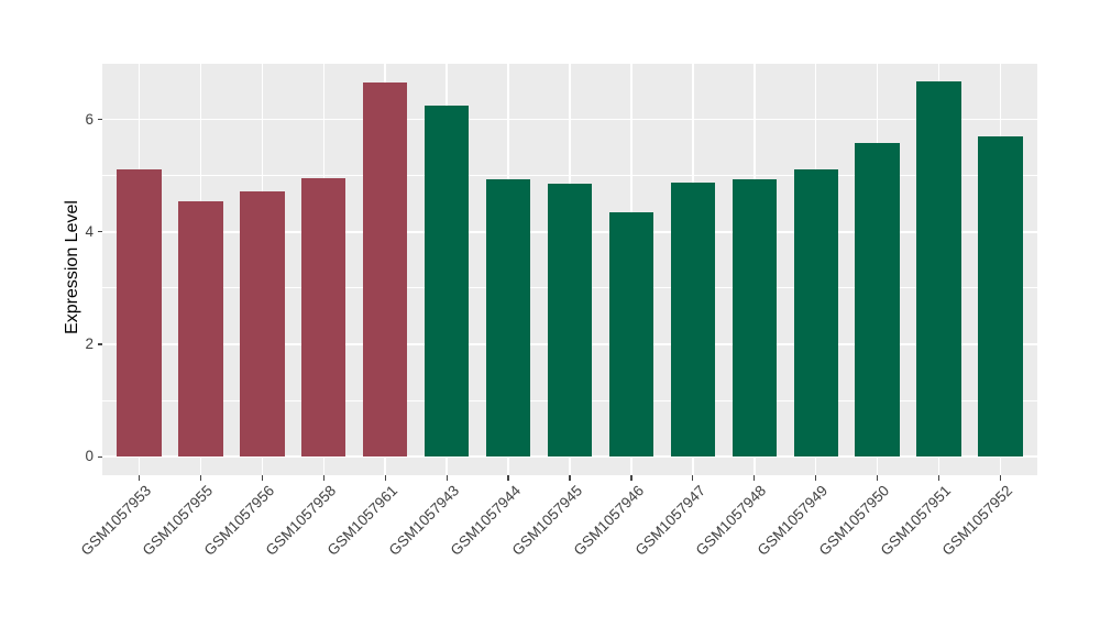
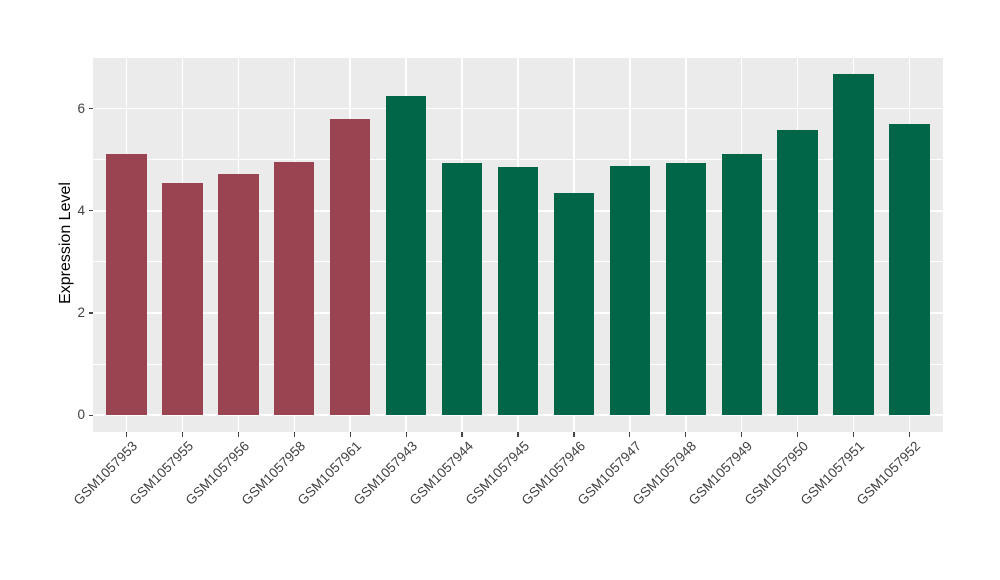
GSM1057961: 6.7 -> 5.8
